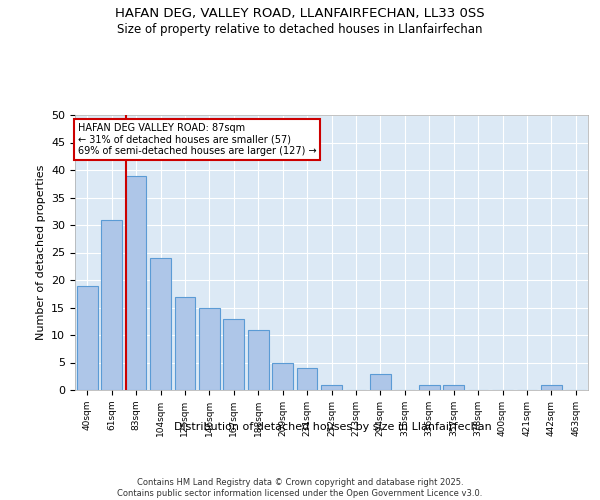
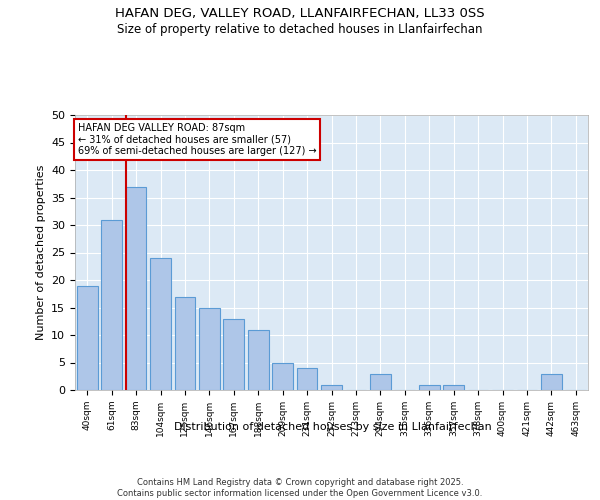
83sqm: 39 -> 37
442sqm: 1 -> 3
